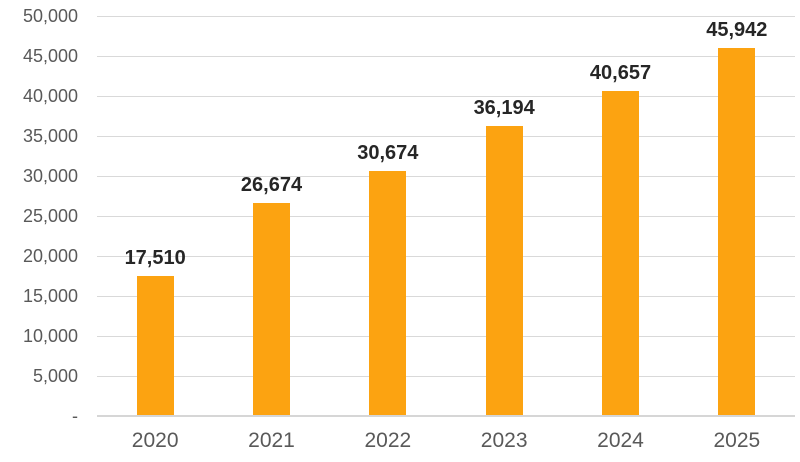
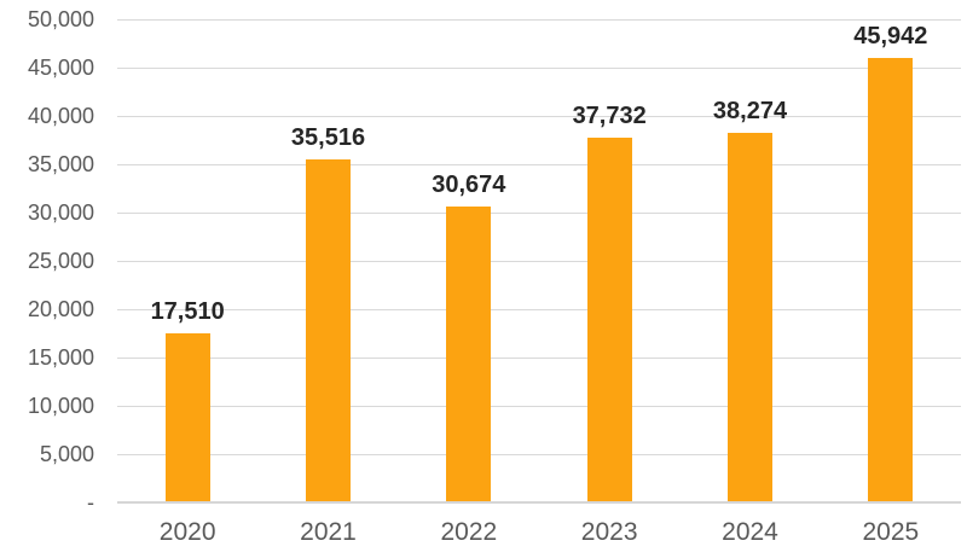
2021: 26,674 -> 35,516
2023: 36,194 -> 37,732
2024: 40,657 -> 38,274
